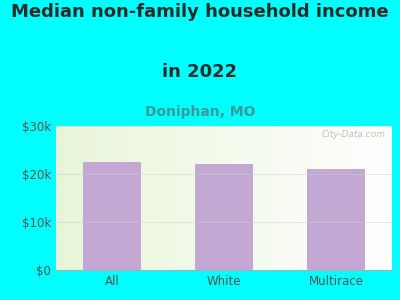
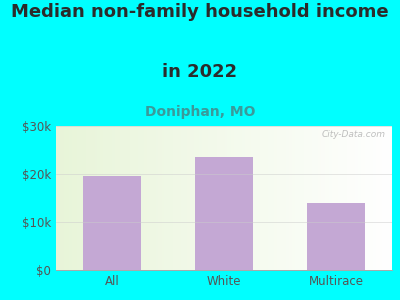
All: $22.5k -> $19.5k
White: $22.0k -> $23.5k
Multirace: $21.0k -> $14.0k
